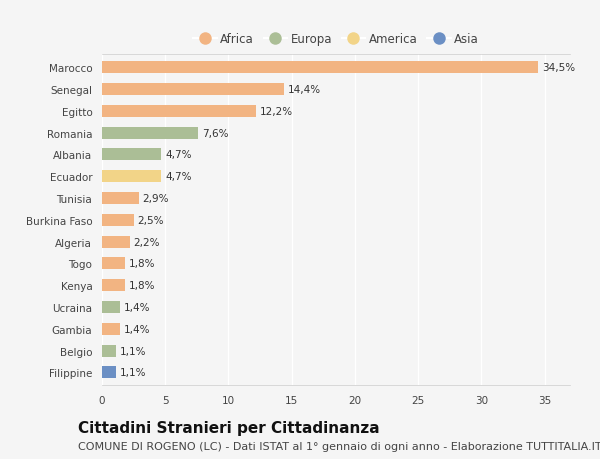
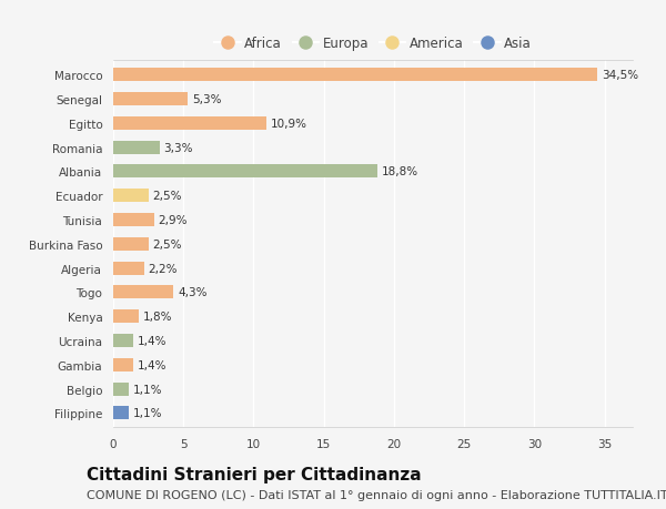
Senegal: 14,4% -> 5,3%
Egitto: 12,2% -> 10,9%
Romania: 7,6% -> 3,3%
Albania: 4,7% -> 18,8%
Ecuador: 4,7% -> 2,5%
Togo: 1,8% -> 4,3%
